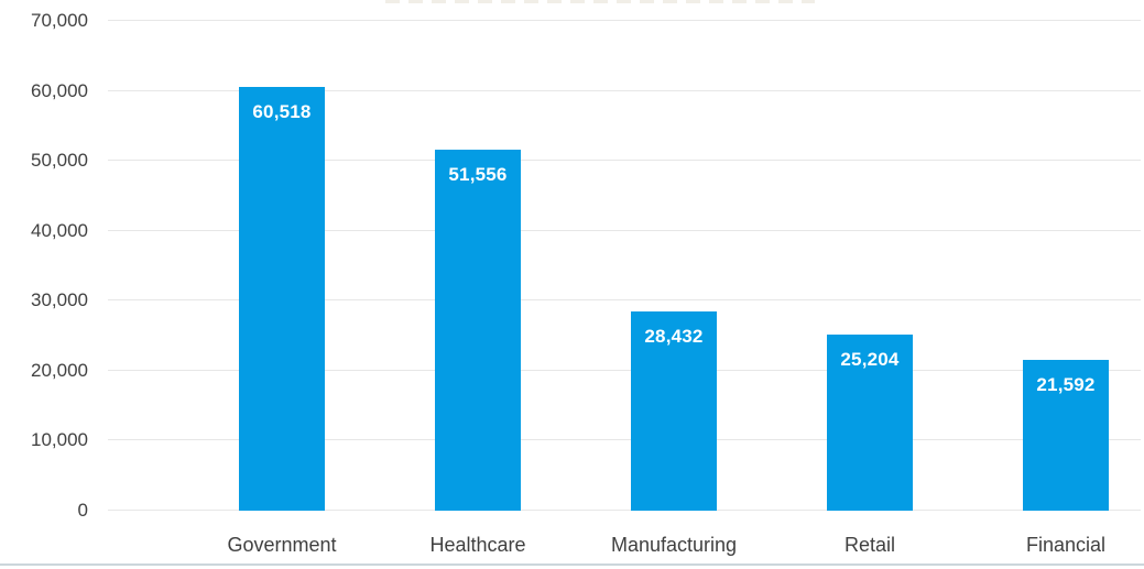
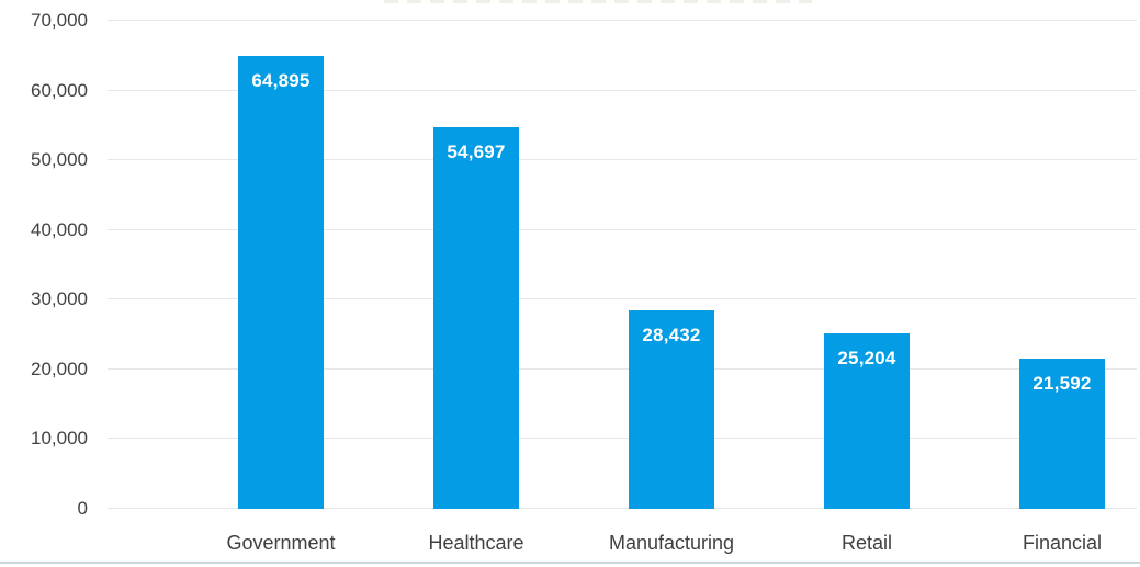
Government: 60,518 -> 64,895
Healthcare: 51,556 -> 54,697
